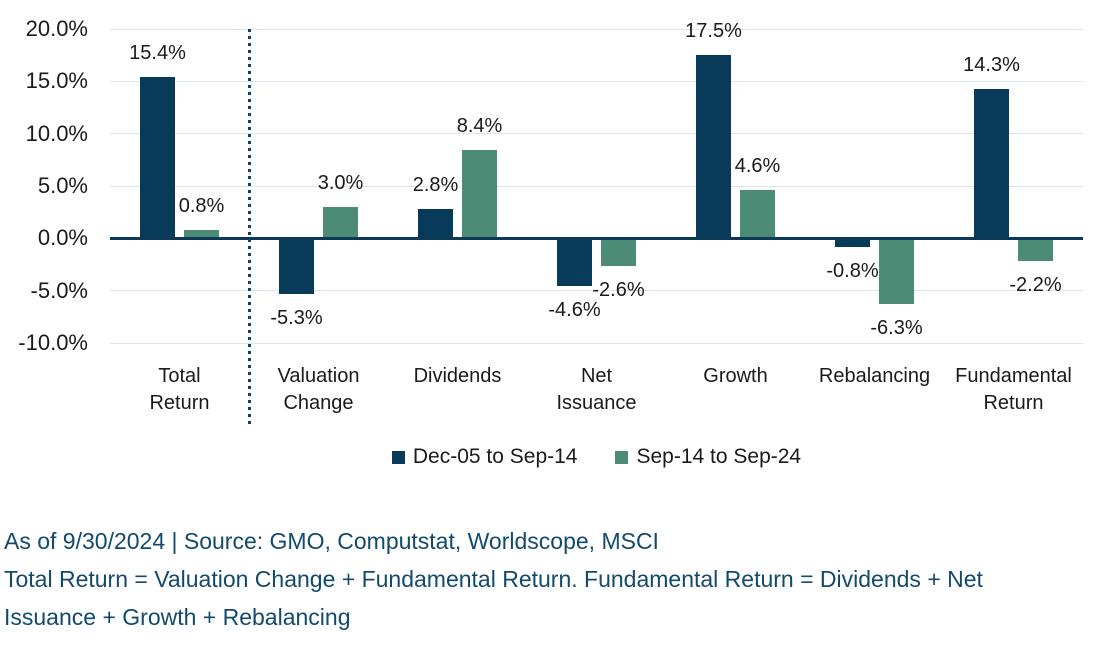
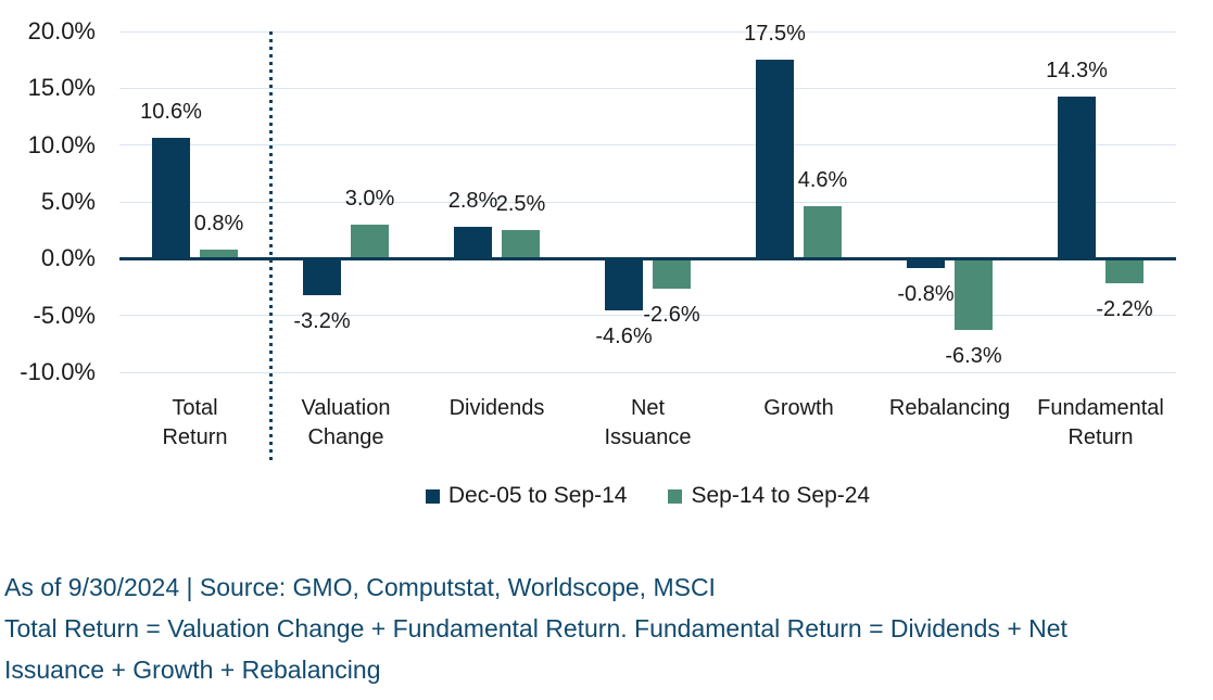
Dec-05 to Sep-14/Total Return: 15.4% -> 10.6%
Dec-05 to Sep-14/Valuation Change: -5.3% -> -3.2%
Sep-14 to Sep-24/Dividends: 8.4% -> 2.5%
